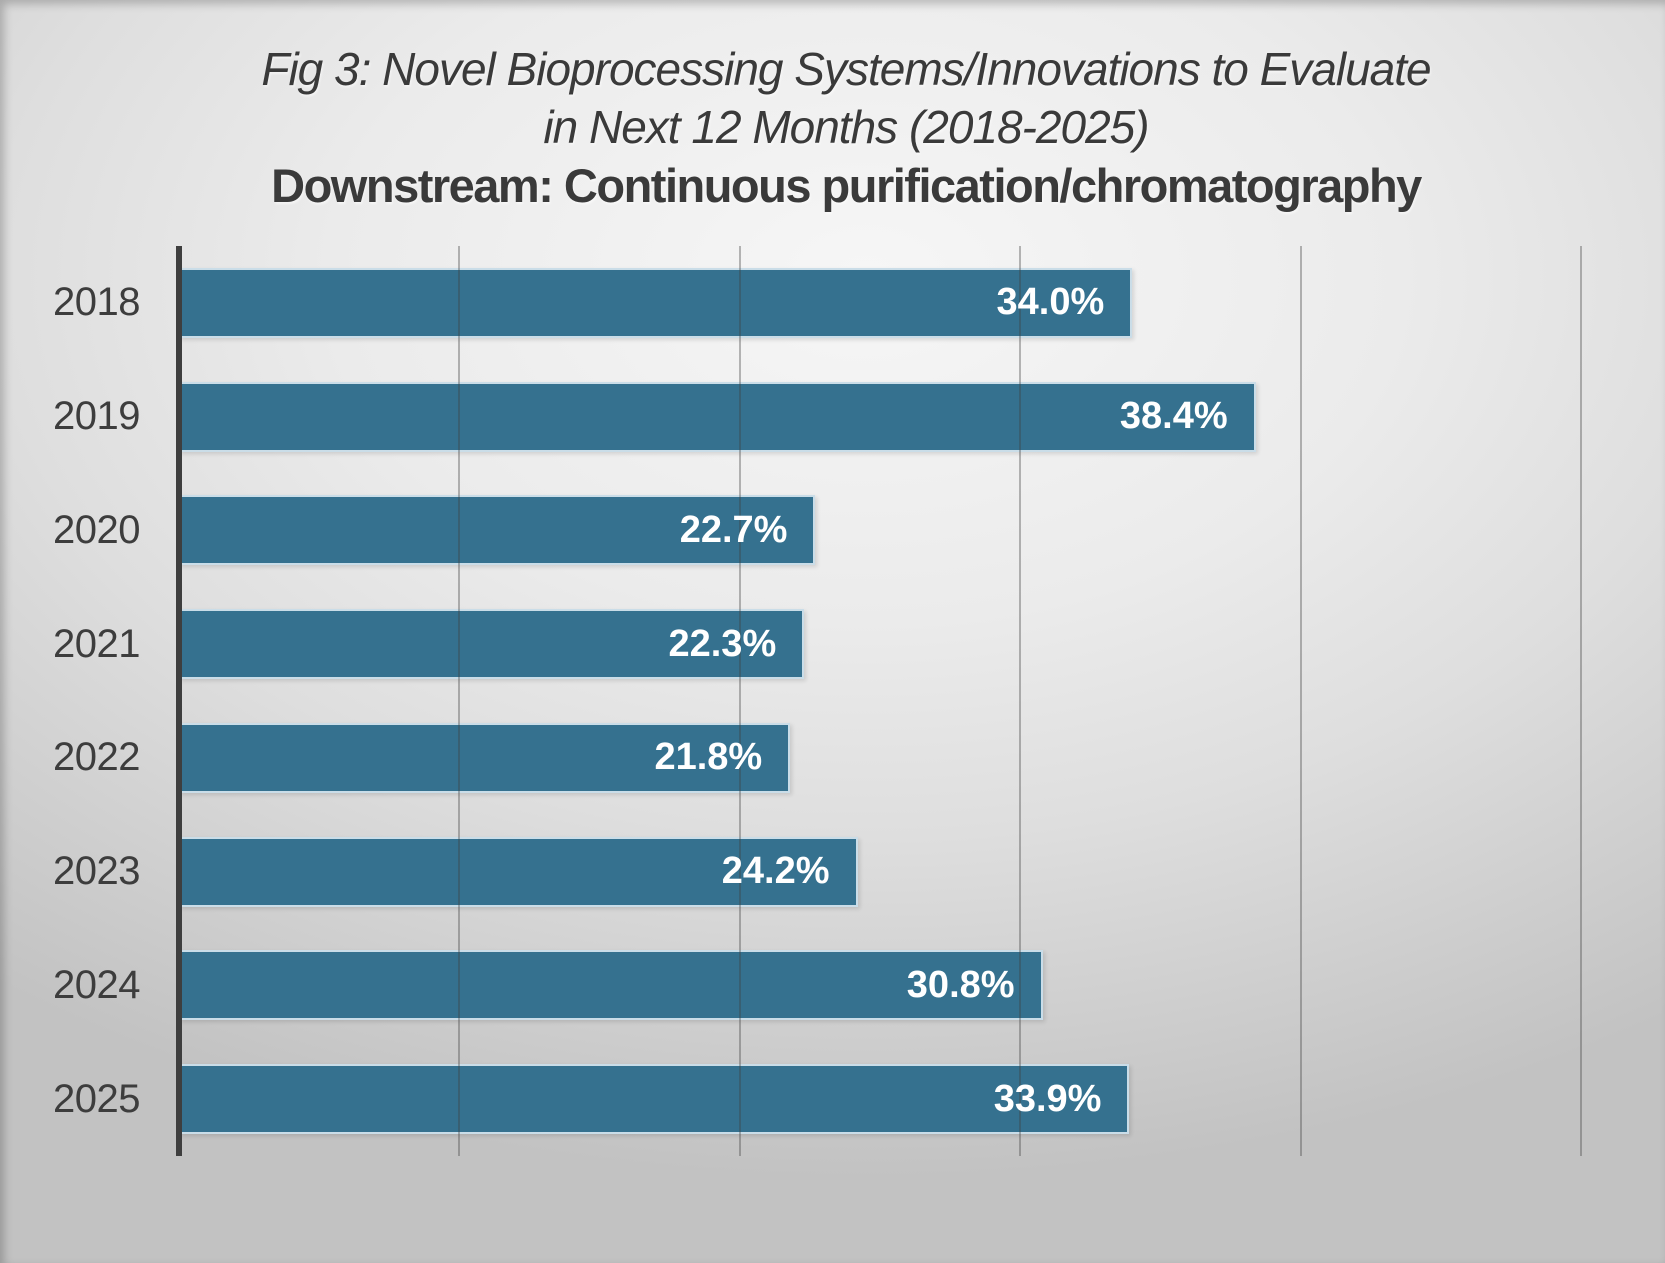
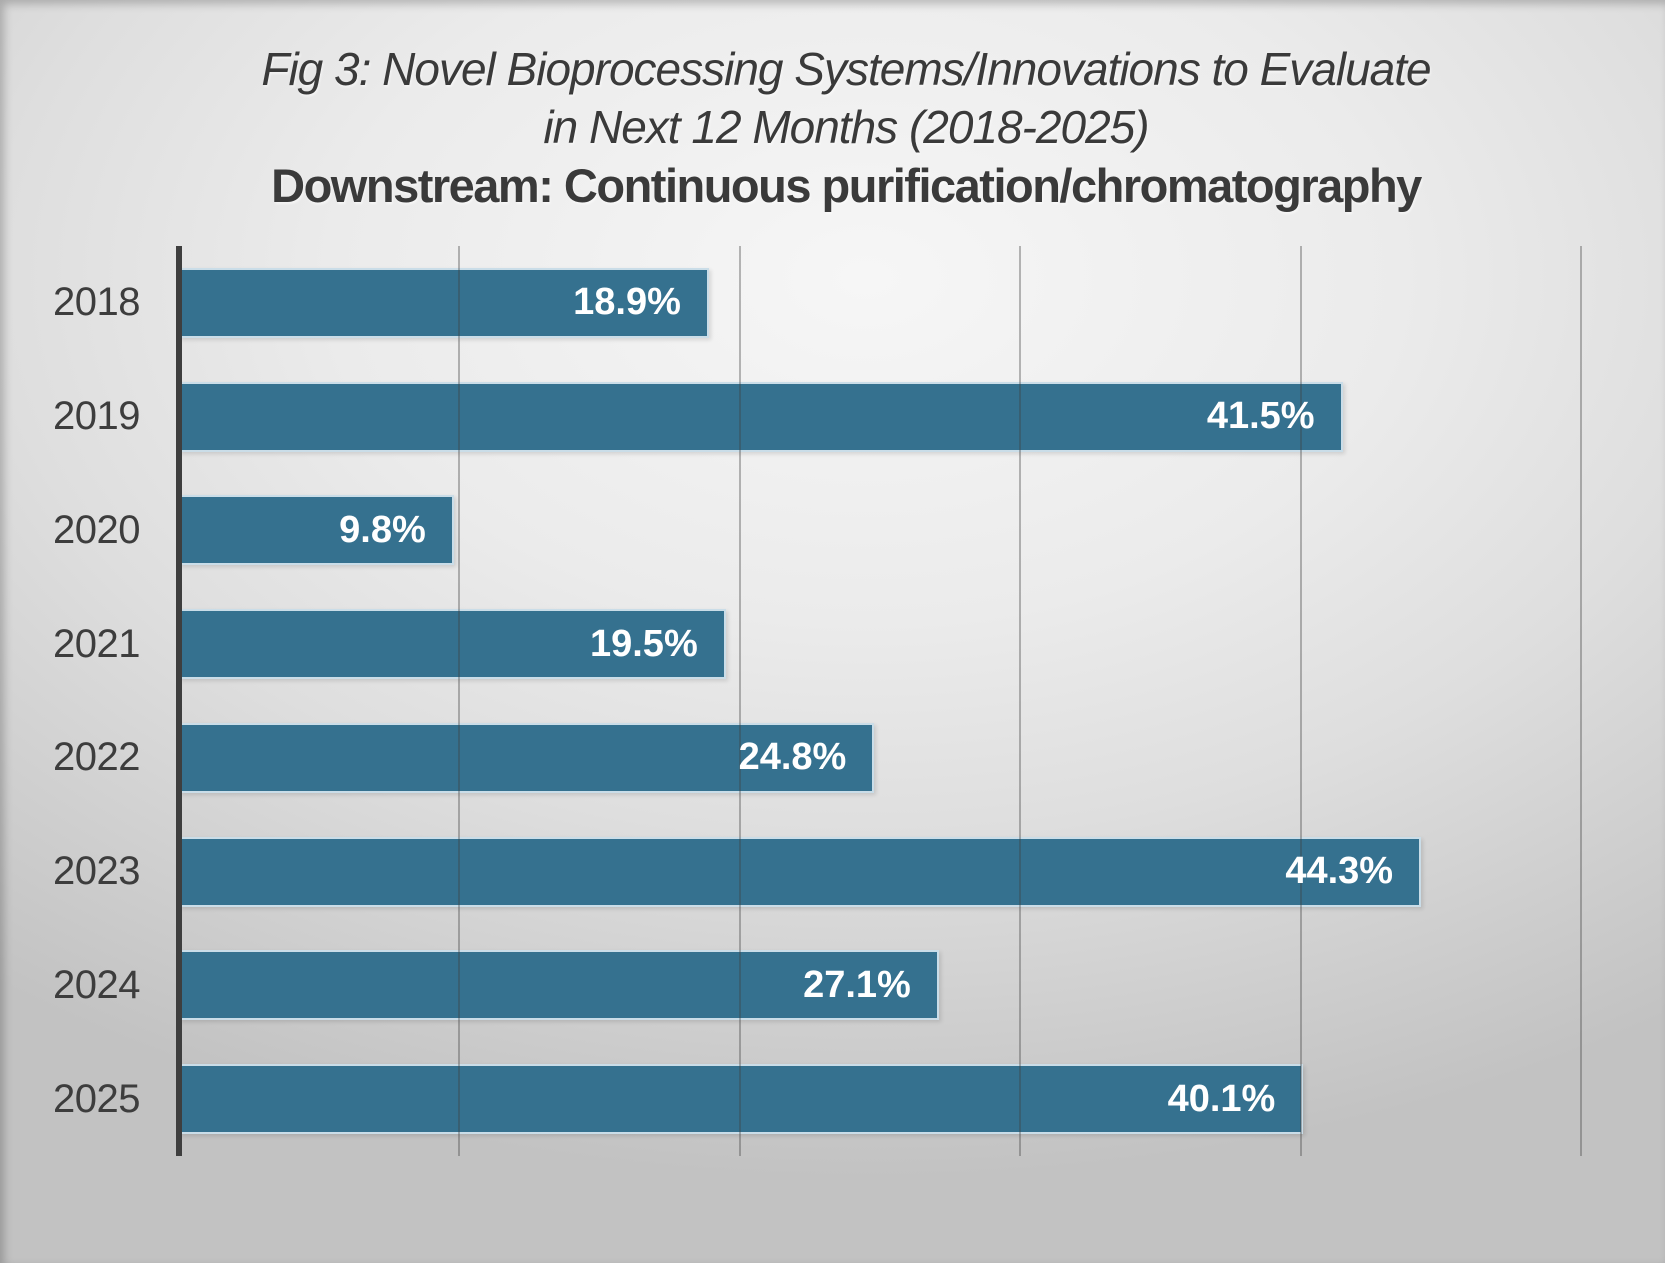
2018: 34.0% -> 18.9%
2019: 38.4% -> 41.5%
2020: 22.7% -> 9.8%
2021: 22.3% -> 19.5%
2022: 21.8% -> 24.8%
2023: 24.2% -> 44.3%
2024: 30.8% -> 27.1%
2025: 33.9% -> 40.1%
